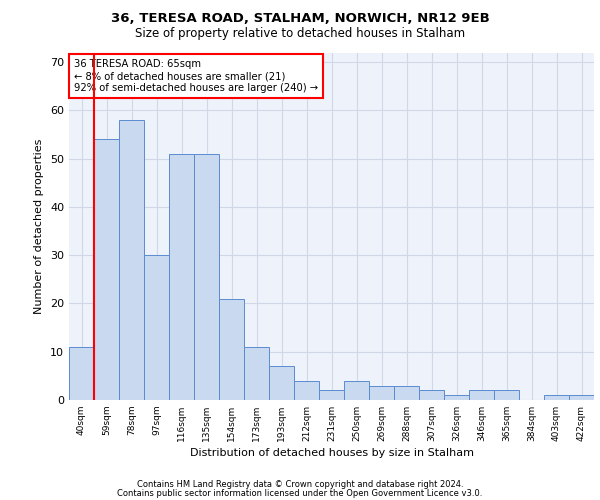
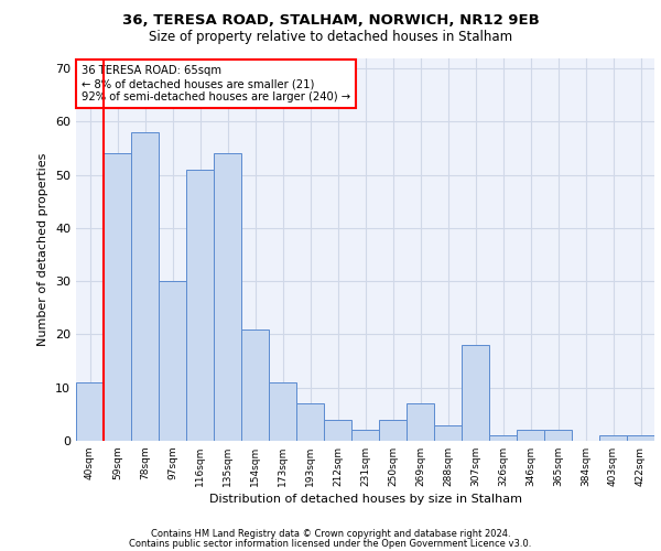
135sqm: 51 -> 54
269sqm: 3 -> 7
307sqm: 2 -> 18
